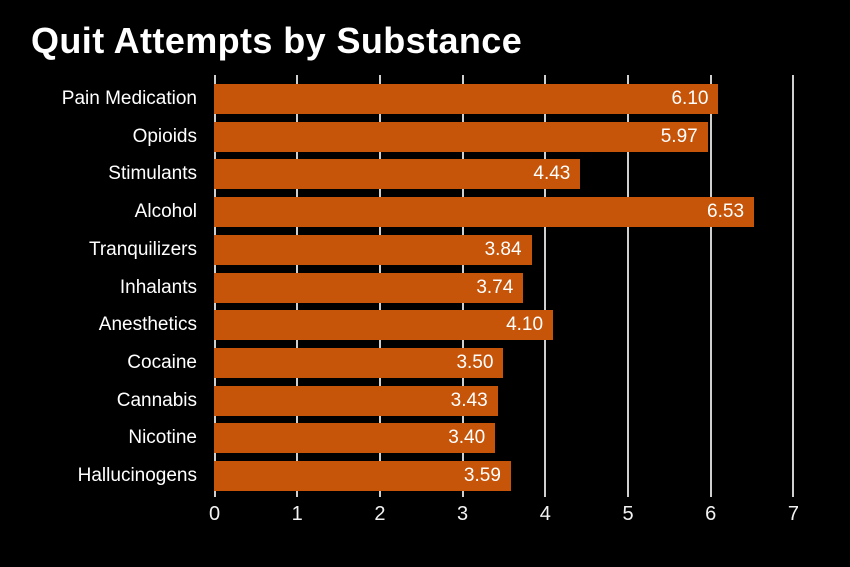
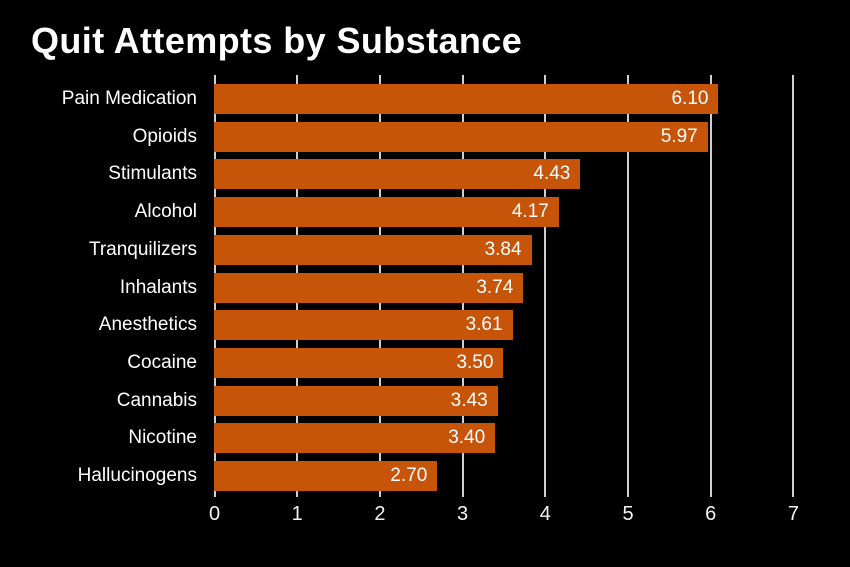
Alcohol: 6.53 -> 4.17
Anesthetics: 4.10 -> 3.61
Hallucinogens: 3.59 -> 2.70
